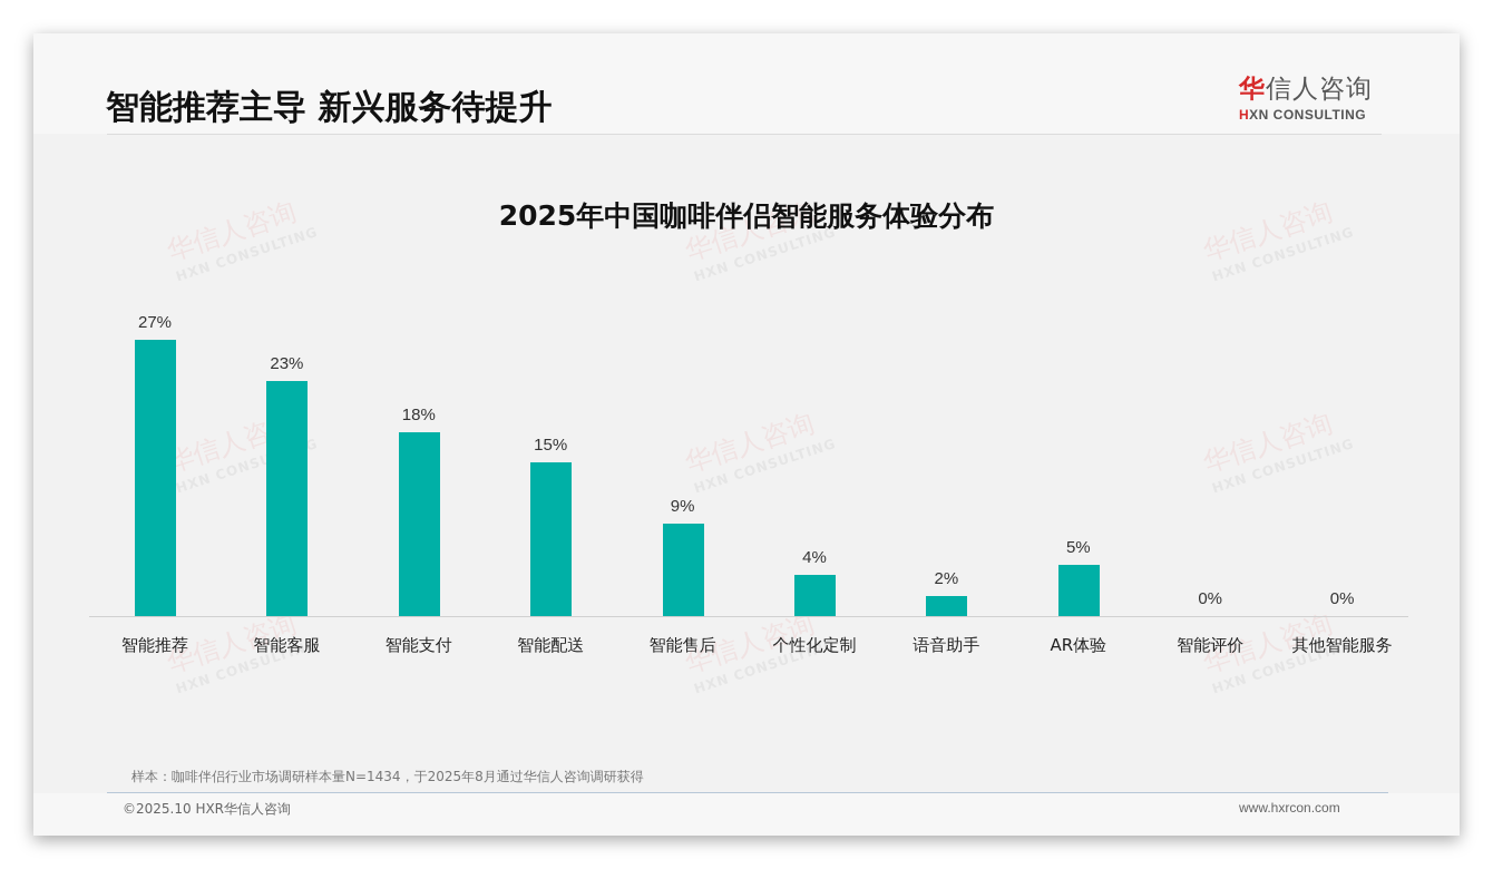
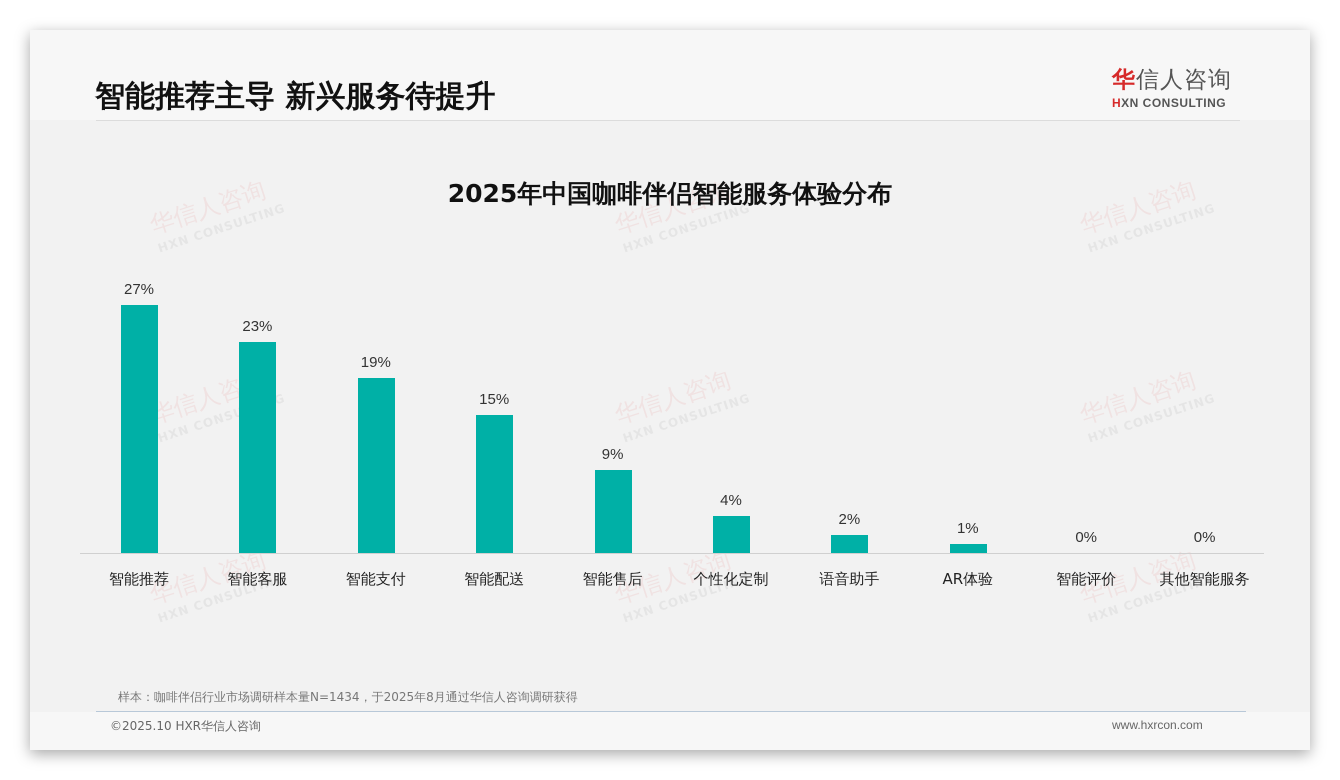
智能支付: 18% -> 19%
AR体验: 5% -> 1%
